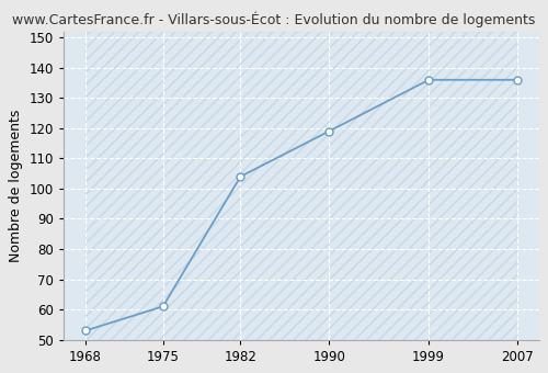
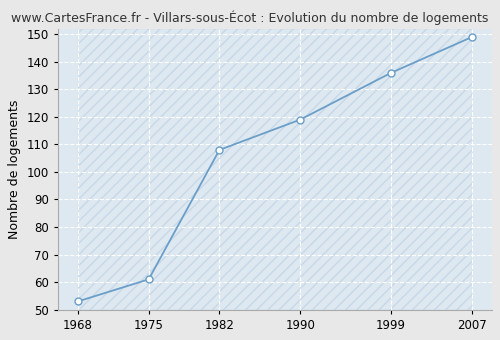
1982: 104 -> 108
2007: 136 -> 149
